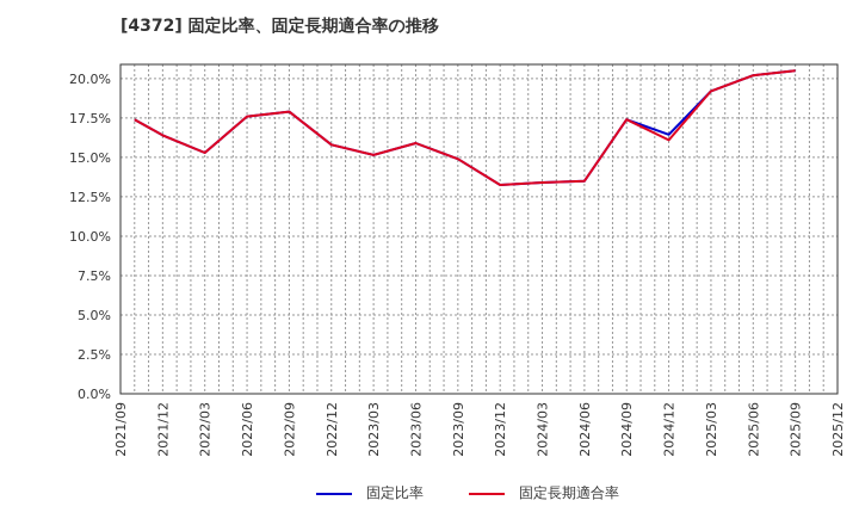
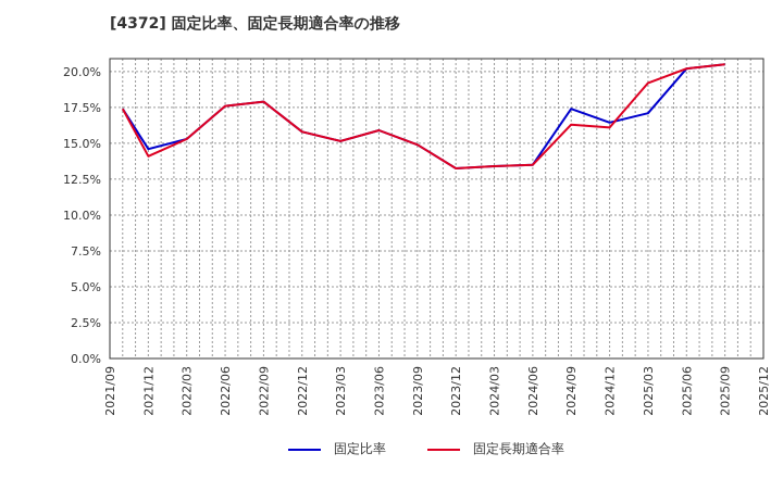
固定比率/2021/12: 16.4% -> 14.6%
固定長期適合率/2021/12: 16.4% -> 14.1%
固定長期適合率/2024/09: 17.4% -> 16.3%
固定比率/2025/03: 19.2% -> 17.1%
